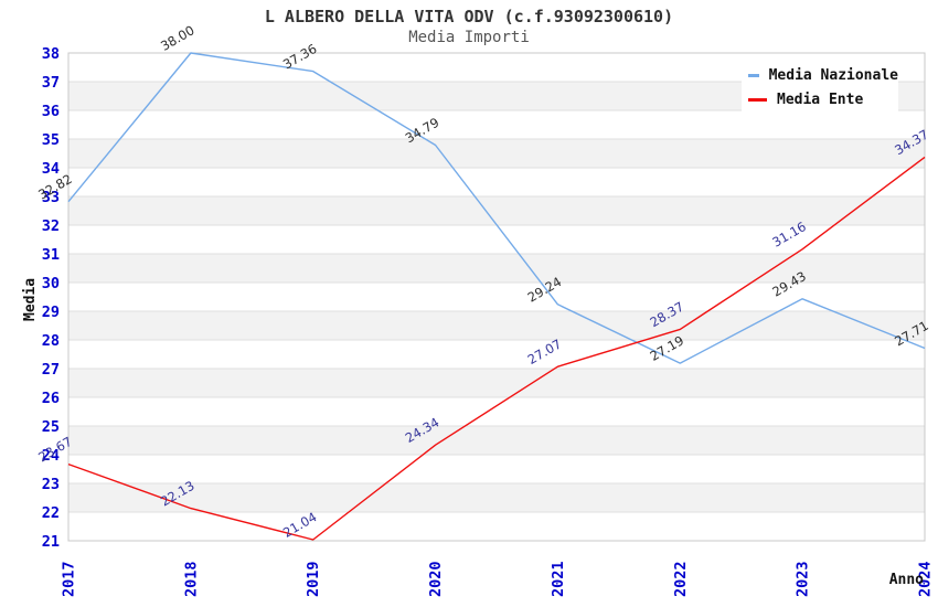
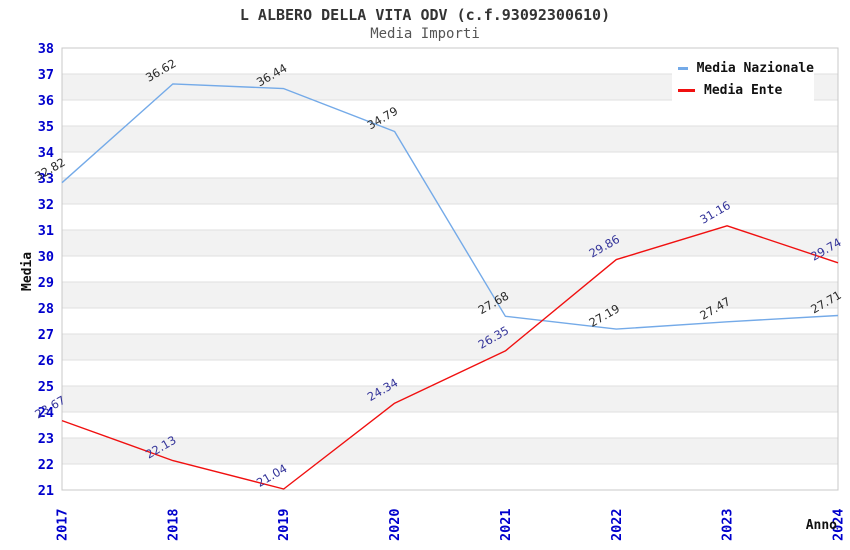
Media Nazionale/2018: 38.00 -> 36.62
Media Nazionale/2019: 37.36 -> 36.44
Media Nazionale/2021: 29.24 -> 27.68
Media Ente/2021: 27.07 -> 26.35
Media Ente/2022: 28.37 -> 29.86
Media Nazionale/2023: 29.43 -> 27.47
Media Ente/2024: 34.37 -> 29.74
